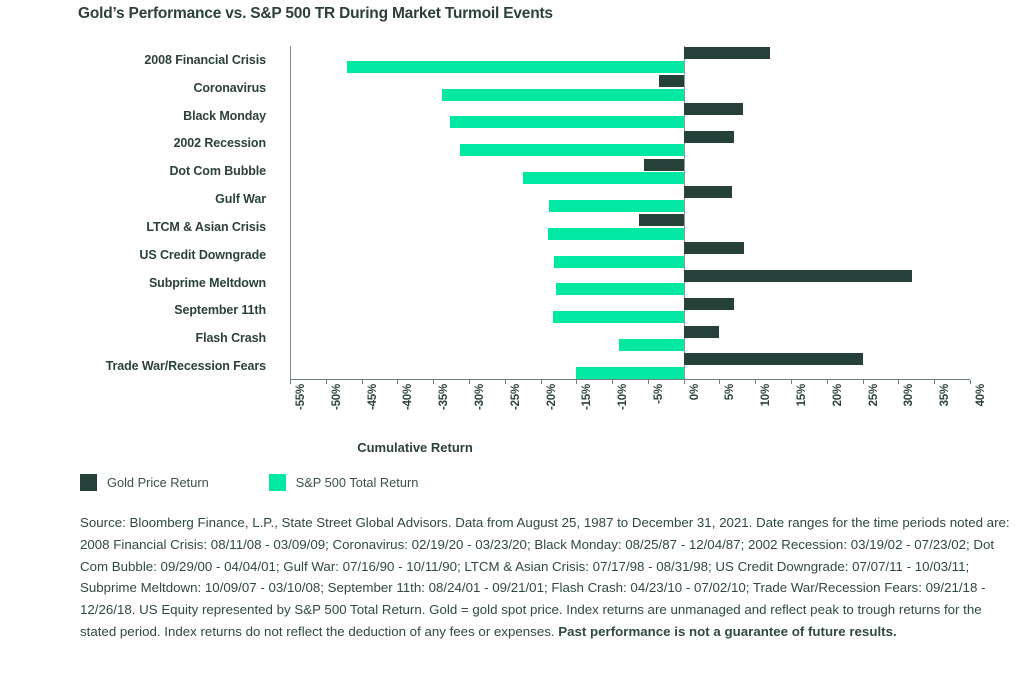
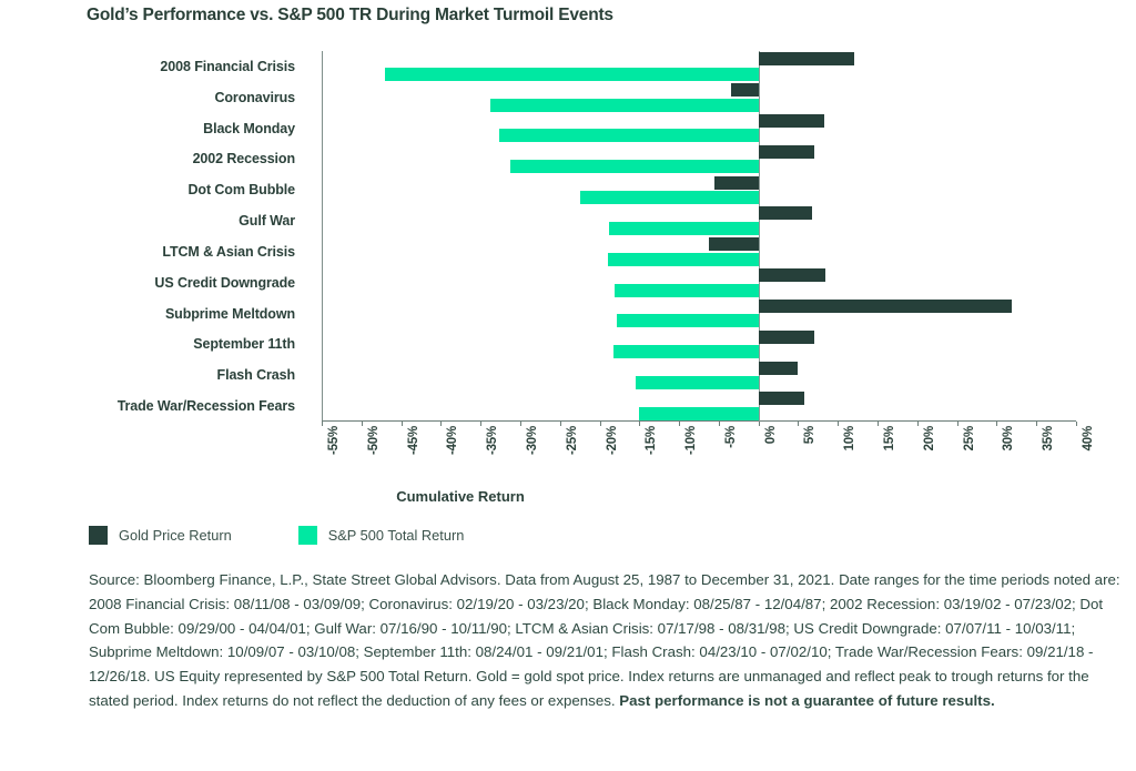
S&P 500 Total Return/Flash Crash: -9% -> -15%
Gold Price Return/Trade War/Recession Fears: 25% -> 6%
